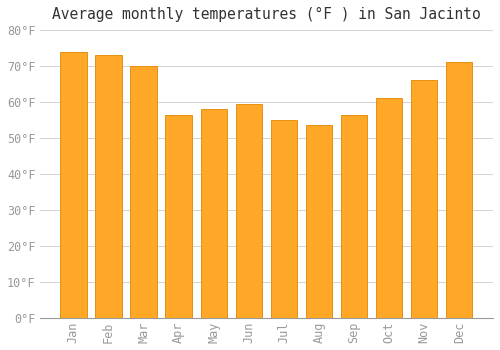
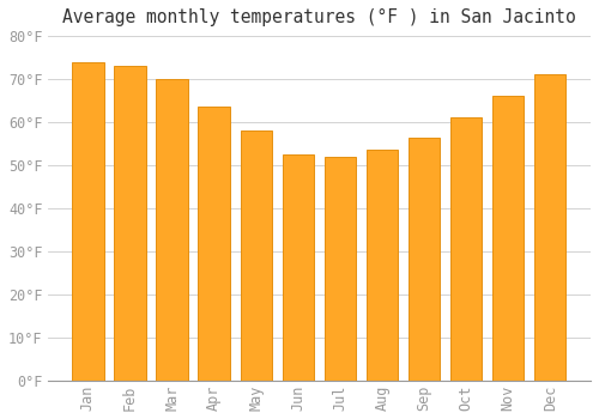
Apr: 56.5°F -> 63.5°F
Jun: 59.5°F -> 52.5°F
Jul: 55.0°F -> 52.0°F
